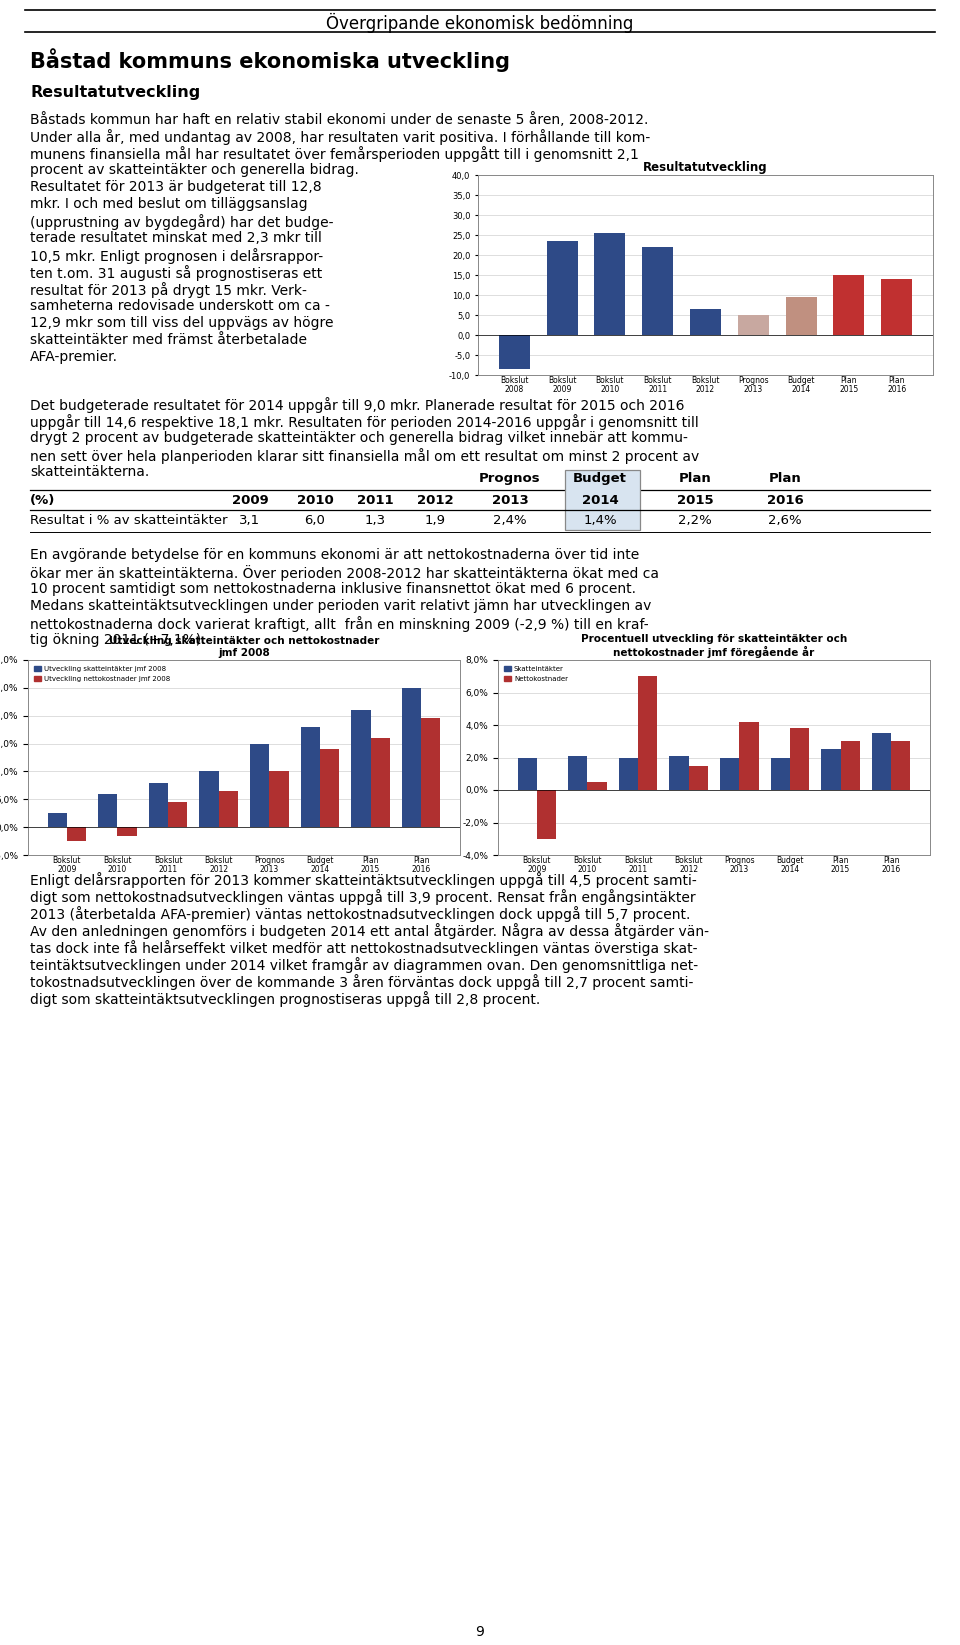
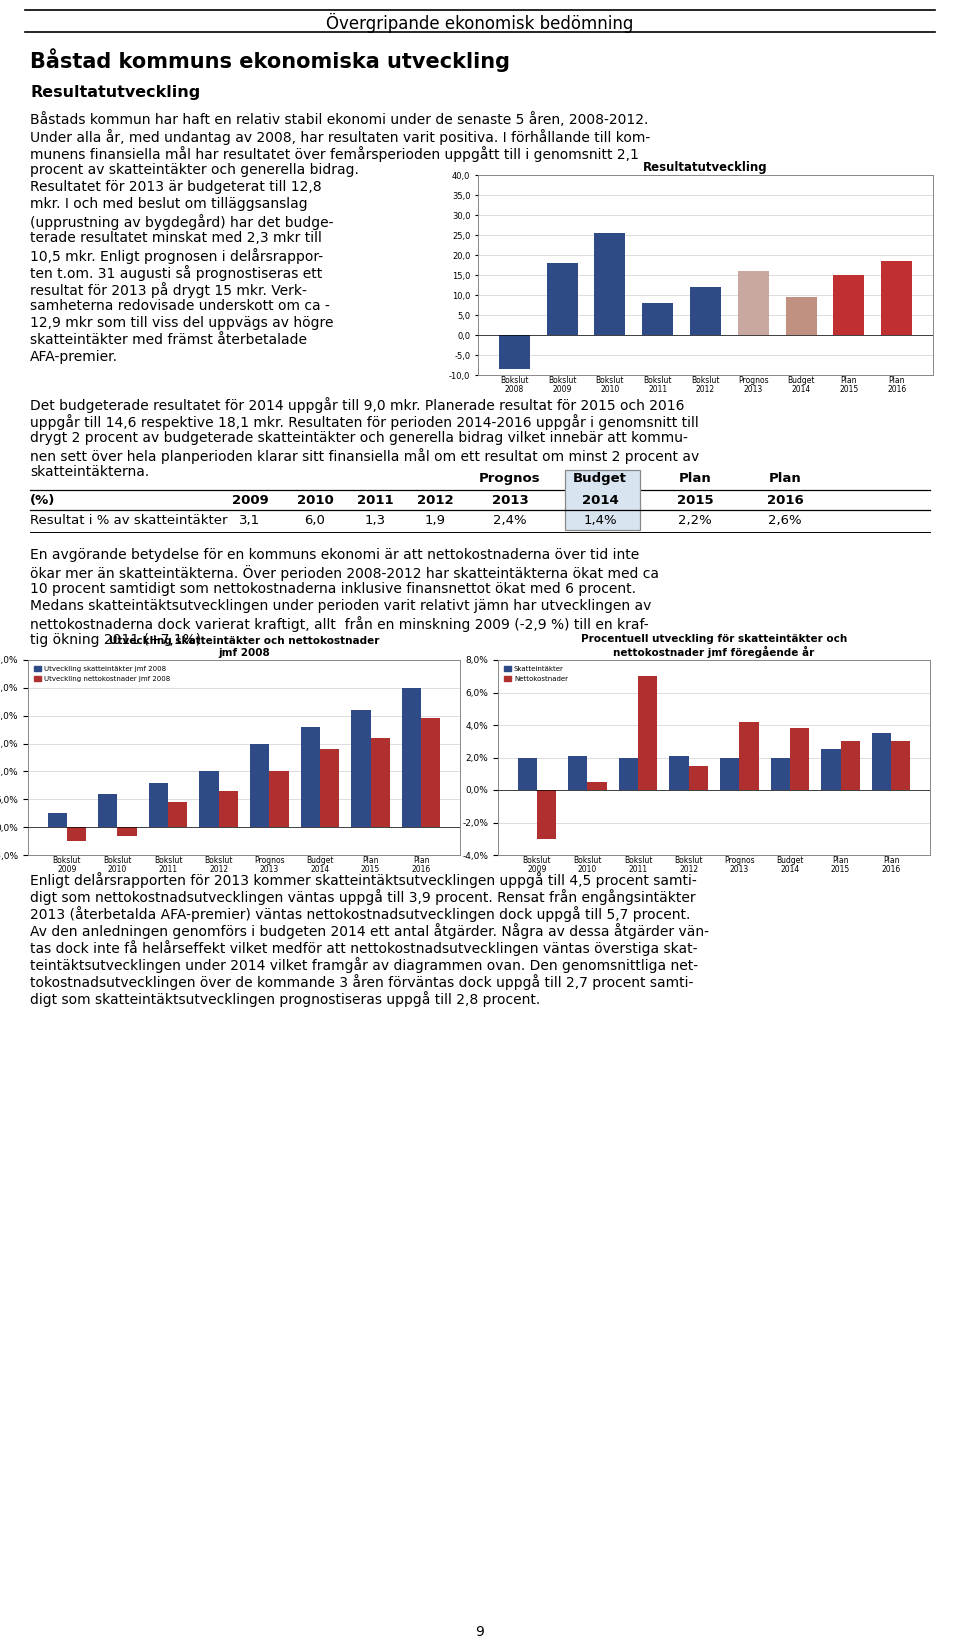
Resultatutveckling/Bokslut 2009: 23,5 -> 18,0
Resultatutveckling/Bokslut 2011: 22,0 -> 8,0
Resultatutveckling/Bokslut 2012: 6,5 -> 12,0
Resultatutveckling/Prognos 2013: 5,0 -> 16,0
Resultatutveckling/Plan 2016: 14,0 -> 18,5
